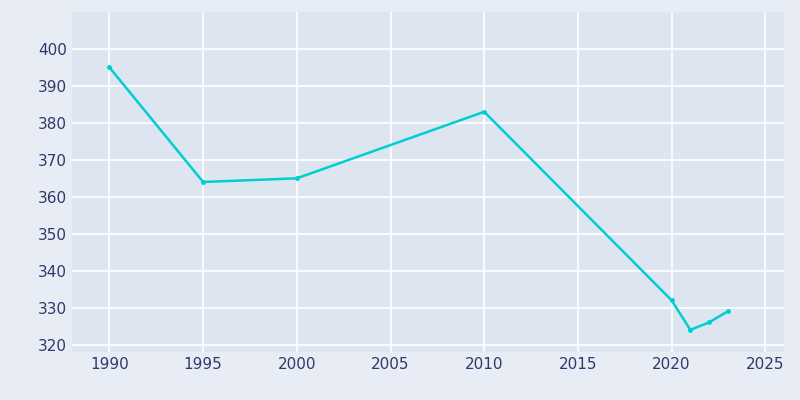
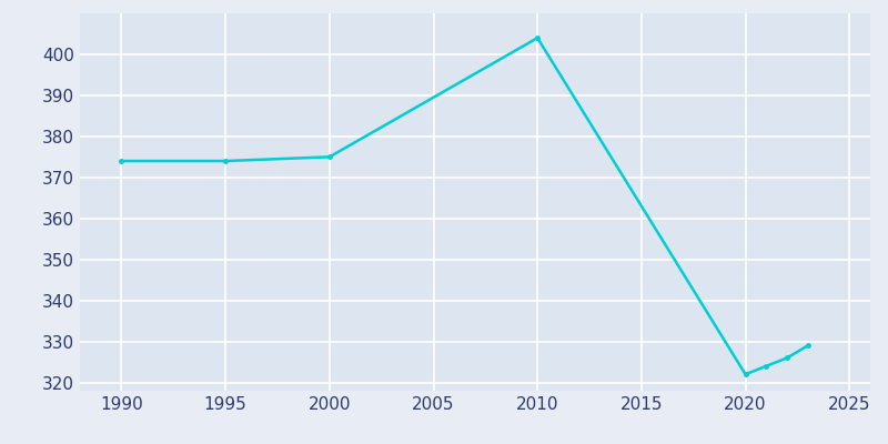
1990: 395 -> 374
1995: 364 -> 374
2000: 365 -> 375
2010: 383 -> 404
2020: 332 -> 322
